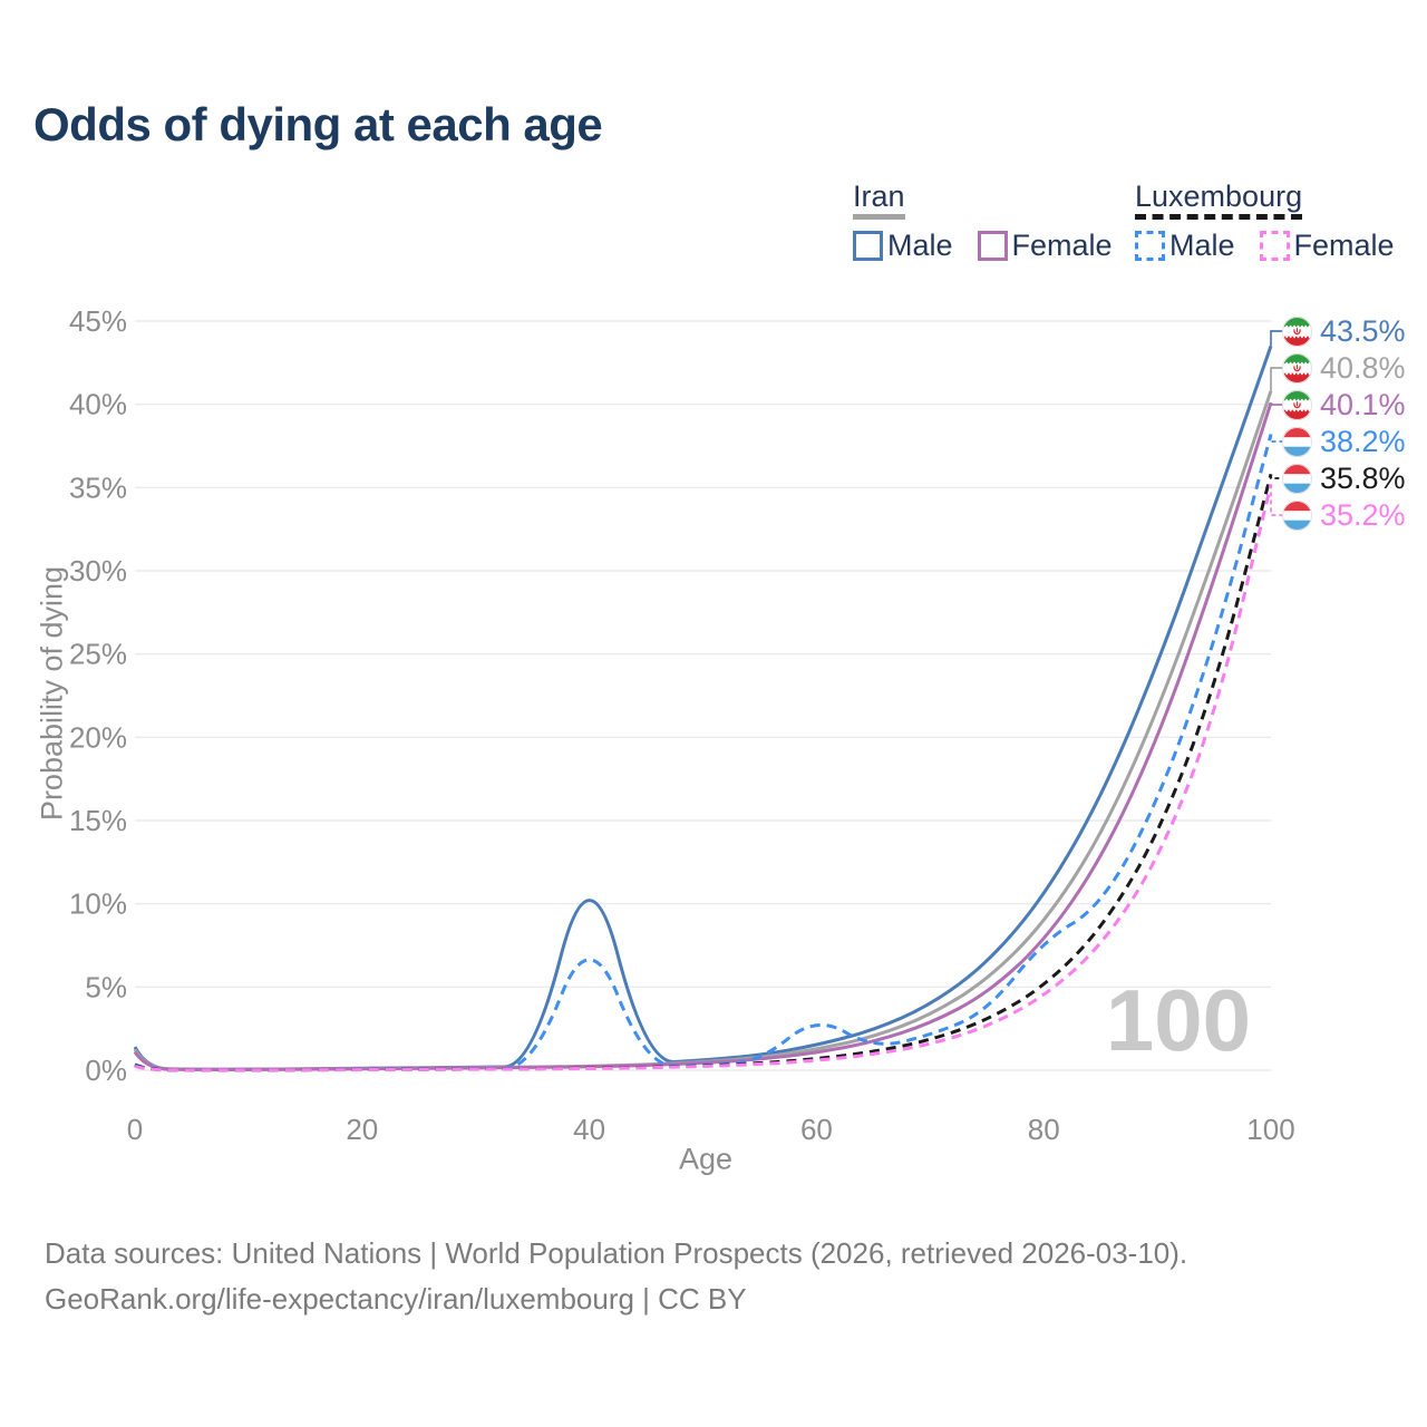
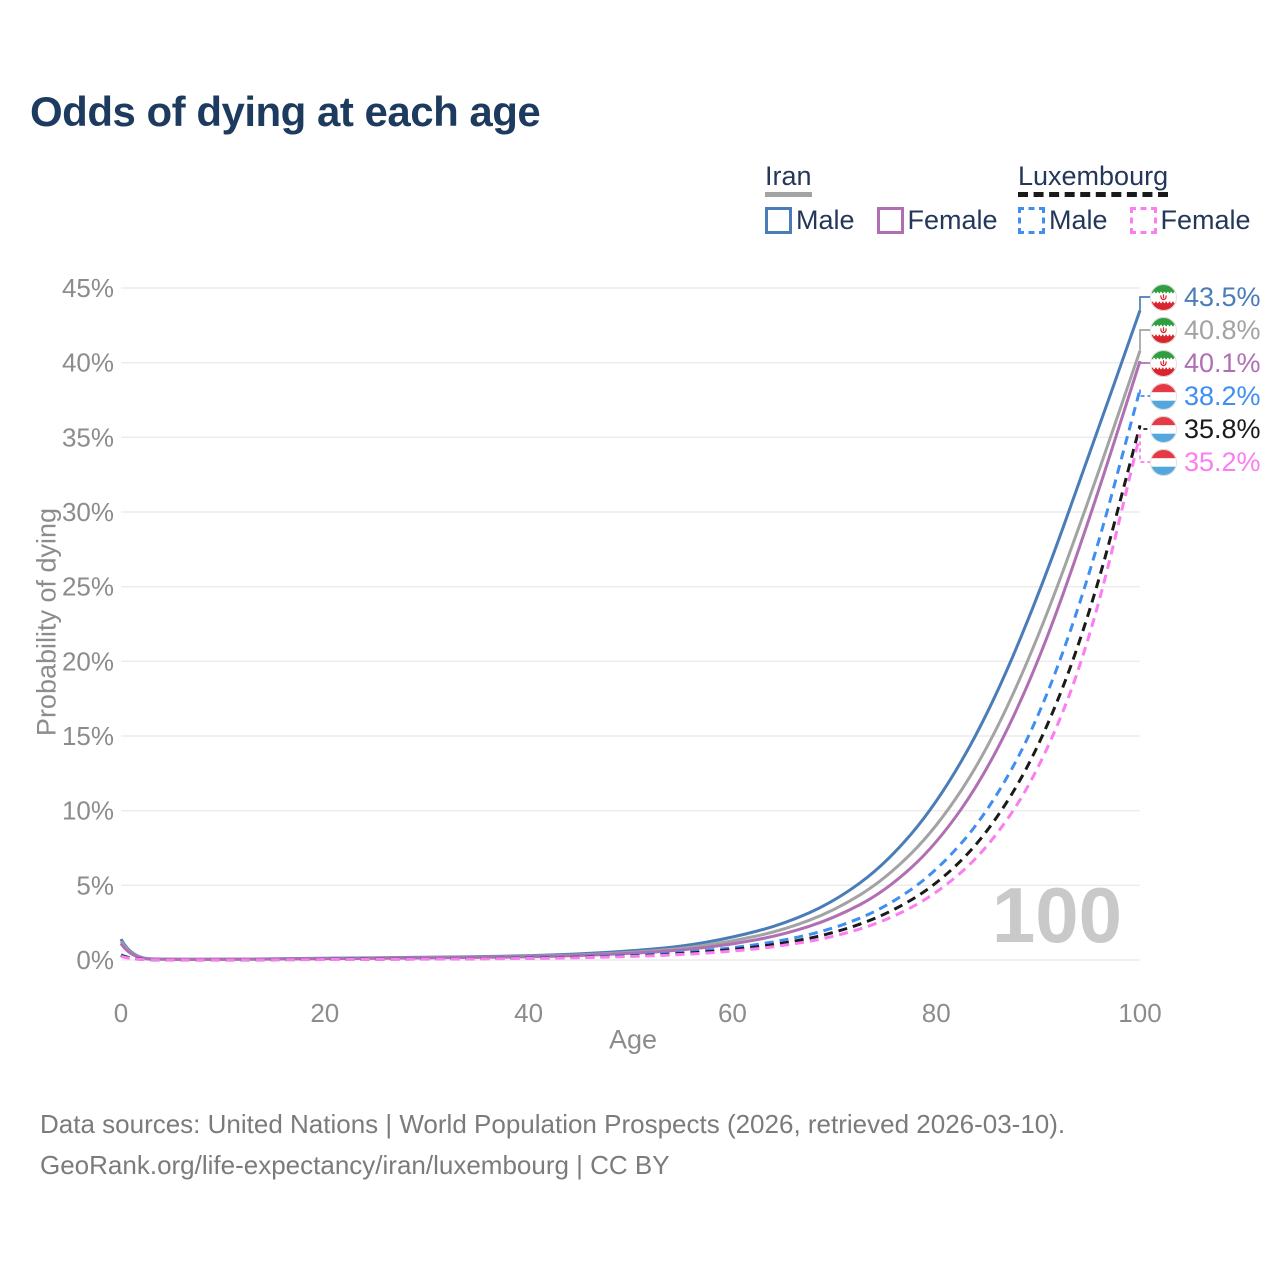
Iran Male/40: 13.5% -> 0.3%
Luxembourg Male/40: 8.8% -> 0.1%
Luxembourg Male/60: 3.3% -> 0.8%
Luxembourg Male/80: 7.8% -> 5.9%
